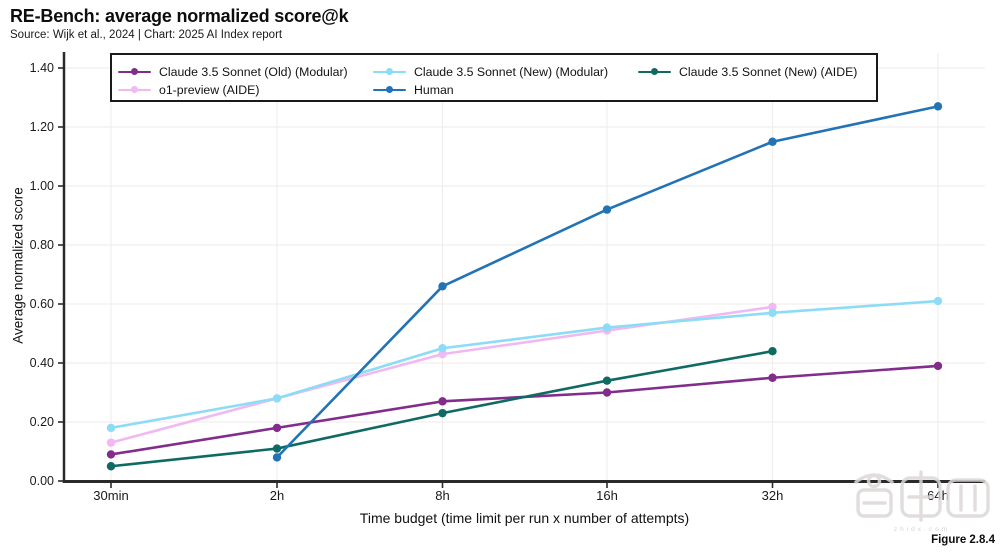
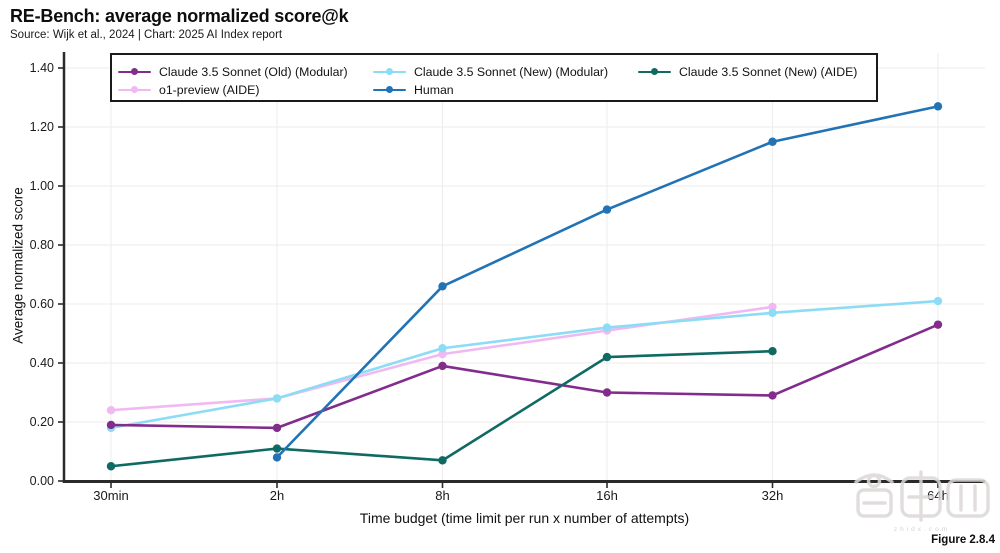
Claude 3.5 Sonnet (Old) (Modular)/30min: 0.09 -> 0.19
o1-preview (AIDE)/30min: 0.13 -> 0.24
Claude 3.5 Sonnet (Old) (Modular)/8h: 0.27 -> 0.39
Claude 3.5 Sonnet (New) (AIDE)/8h: 0.23 -> 0.07
Claude 3.5 Sonnet (New) (AIDE)/16h: 0.34 -> 0.42
Claude 3.5 Sonnet (Old) (Modular)/32h: 0.35 -> 0.29
Claude 3.5 Sonnet (Old) (Modular)/64h: 0.39 -> 0.53
